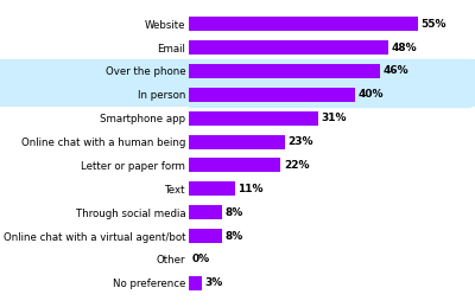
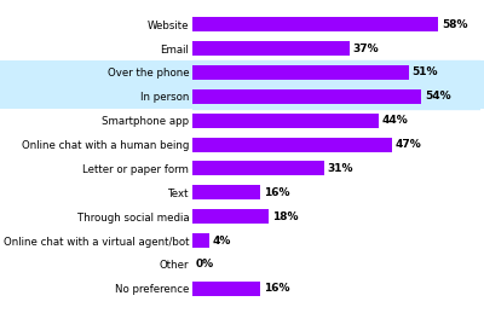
Website: 55% -> 58%
Email: 48% -> 37%
Over the phone: 46% -> 51%
In person: 40% -> 54%
Smartphone app: 31% -> 44%
Online chat with a human being: 23% -> 47%
Letter or paper form: 22% -> 31%
Text: 11% -> 16%
Through social media: 8% -> 18%
Online chat with a virtual agent/bot: 8% -> 4%
No preference: 3% -> 16%
